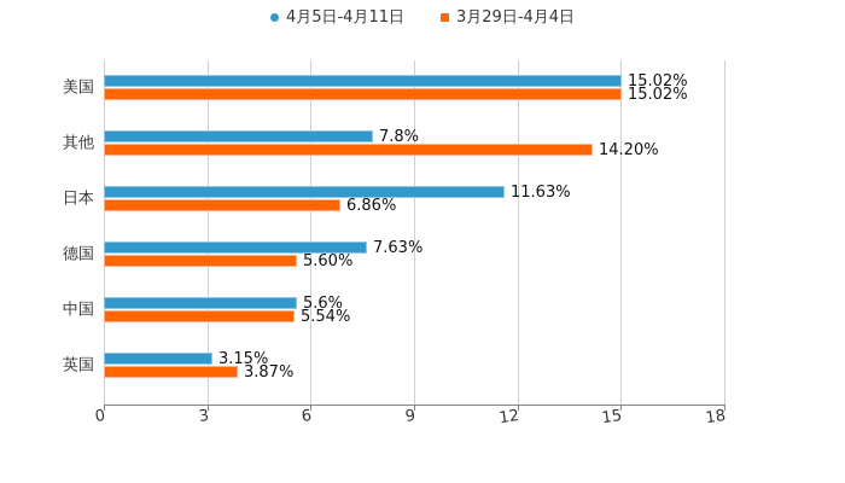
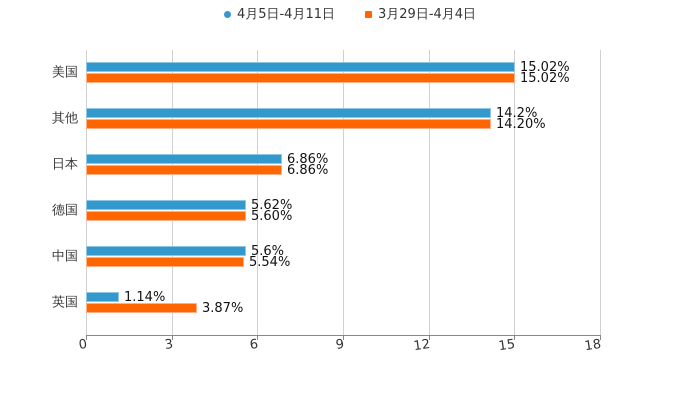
4月5日-4月11日/其他: 7.8% -> 14.2%
4月5日-4月11日/日本: 11.63% -> 6.86%
4月5日-4月11日/德国: 7.63% -> 5.62%
4月5日-4月11日/英国: 3.15% -> 1.14%
